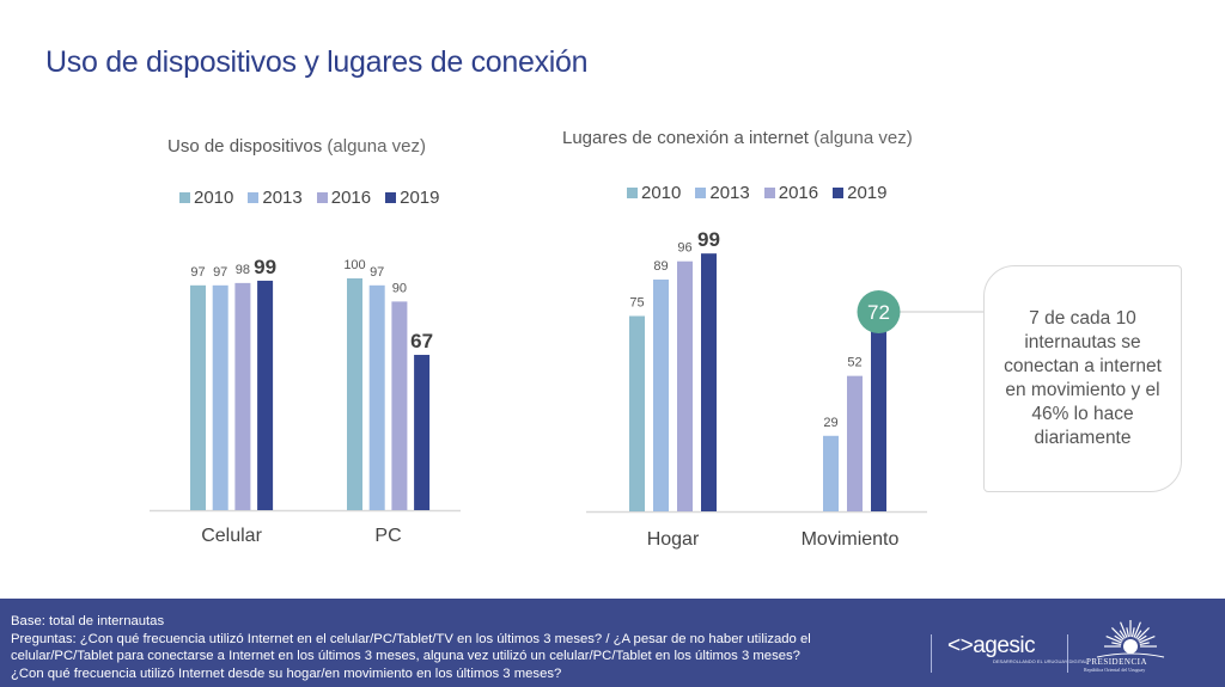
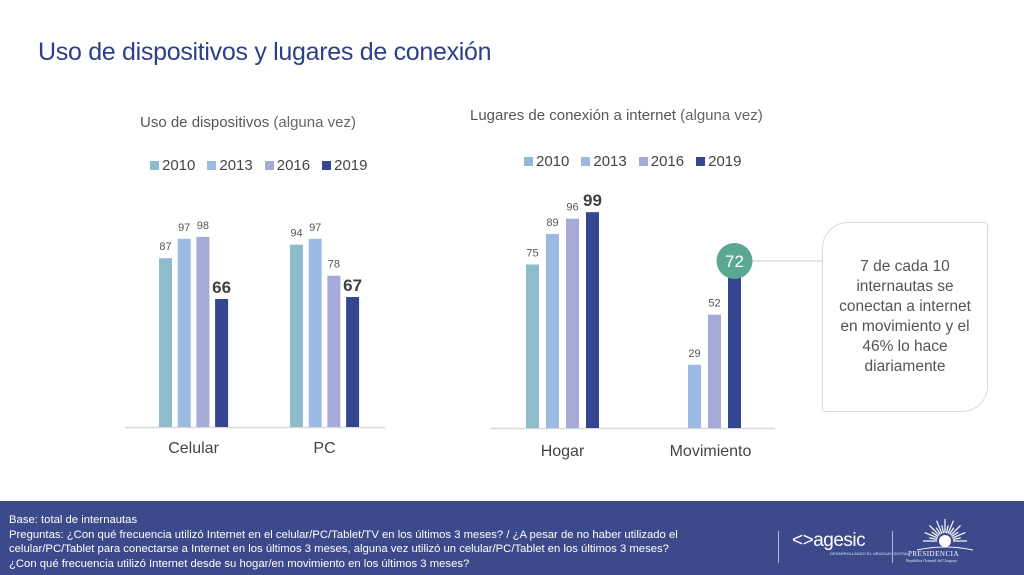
Uso de dispositivos/2010/Celular: 97 -> 87
Uso de dispositivos/2019/Celular: 99 -> 66
Uso de dispositivos/2010/PC: 100 -> 94
Uso de dispositivos/2016/PC: 90 -> 78
